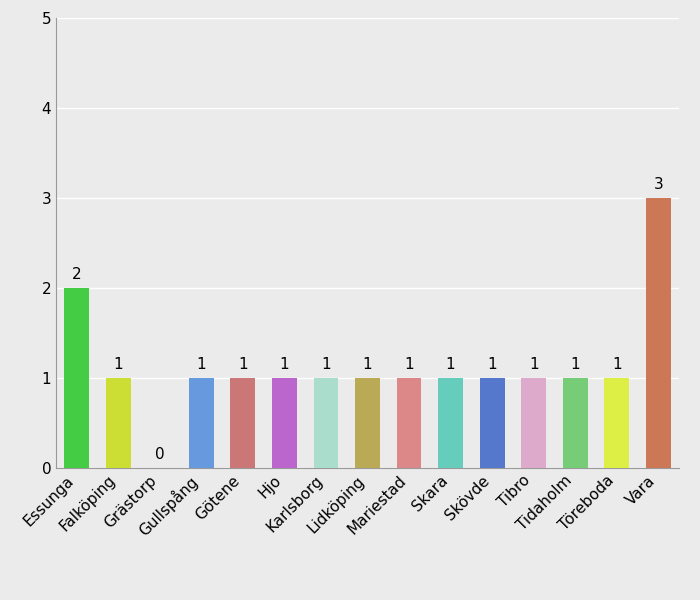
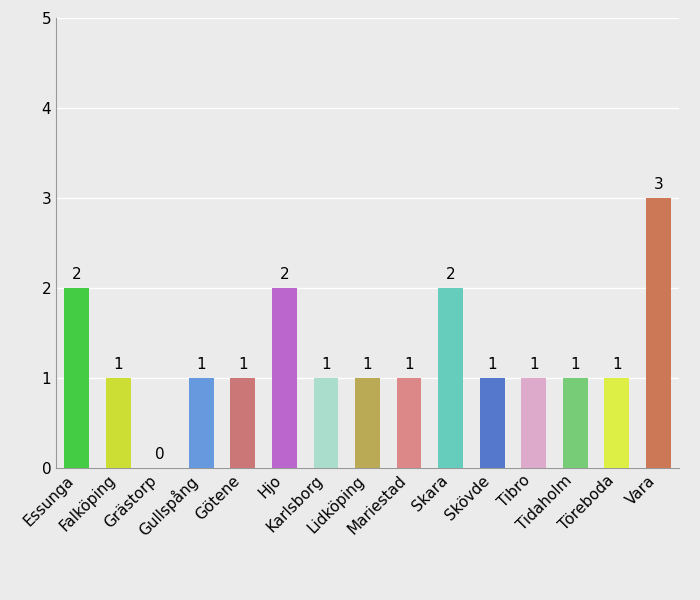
Hjo: 1 -> 2
Skara: 1 -> 2
